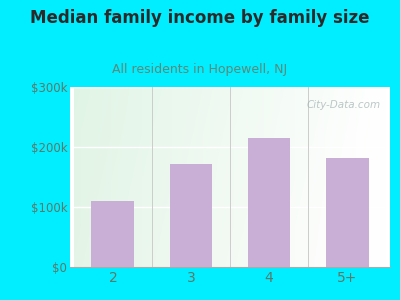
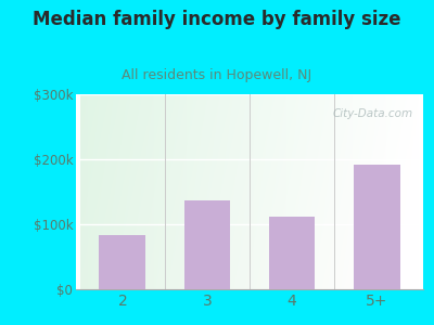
2: $110k -> $84k
3: $172k -> $136k
4: $215k -> $112k
5+: $182k -> $192k
